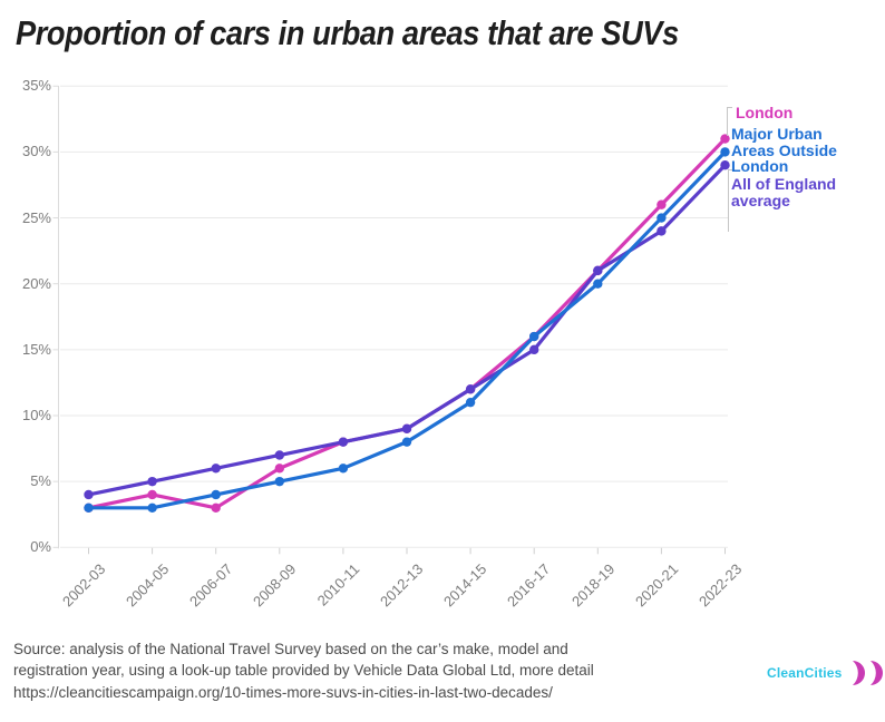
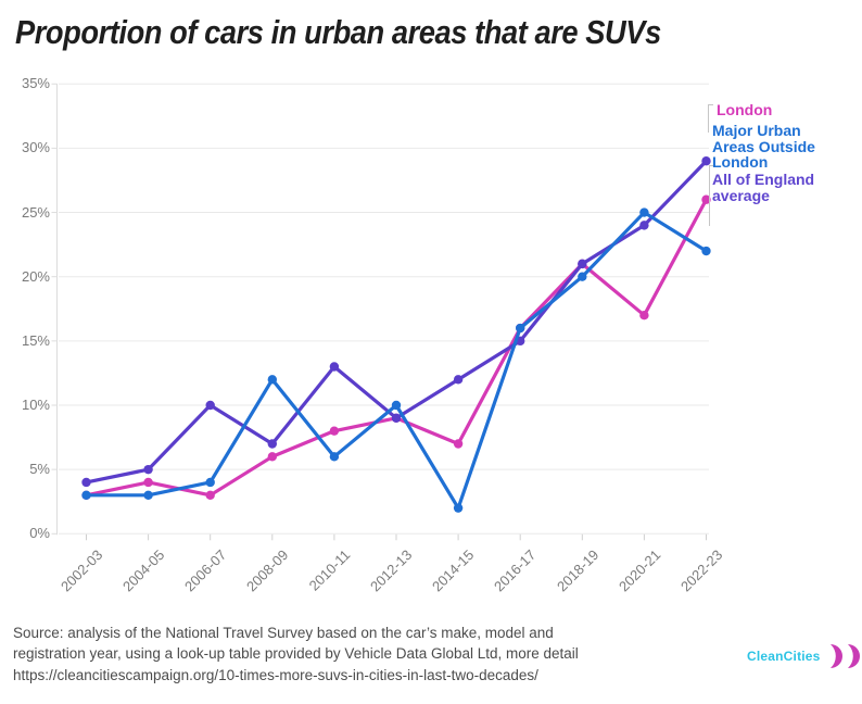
All of England average/2006-07: 6% -> 10%
Major Urban Areas Outside London/2008-09: 5% -> 12%
All of England average/2010-11: 8% -> 13%
Major Urban Areas Outside London/2012-13: 8% -> 10%
London/2014-15: 12% -> 7%
Major Urban Areas Outside London/2014-15: 11% -> 2%
London/2020-21: 26% -> 17%
London/2022-23: 31% -> 26%
Major Urban Areas Outside London/2022-23: 30% -> 22%
